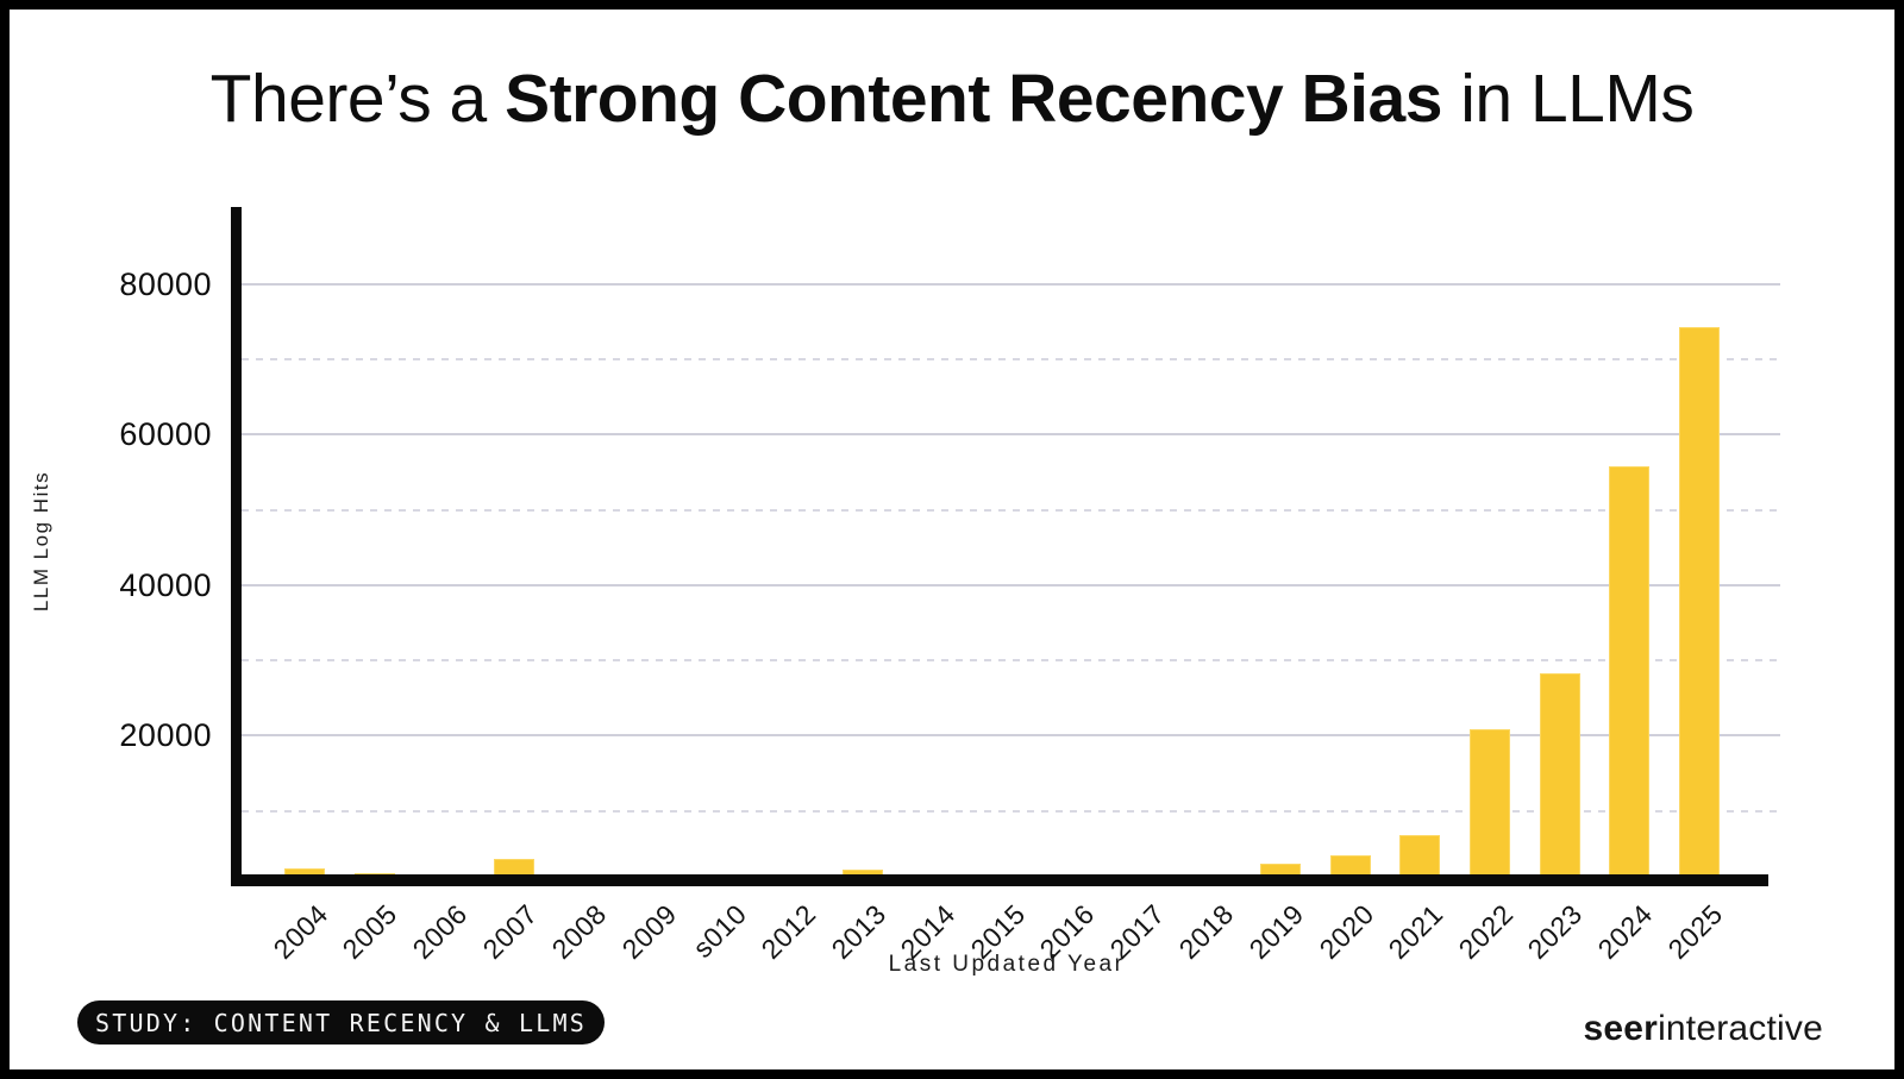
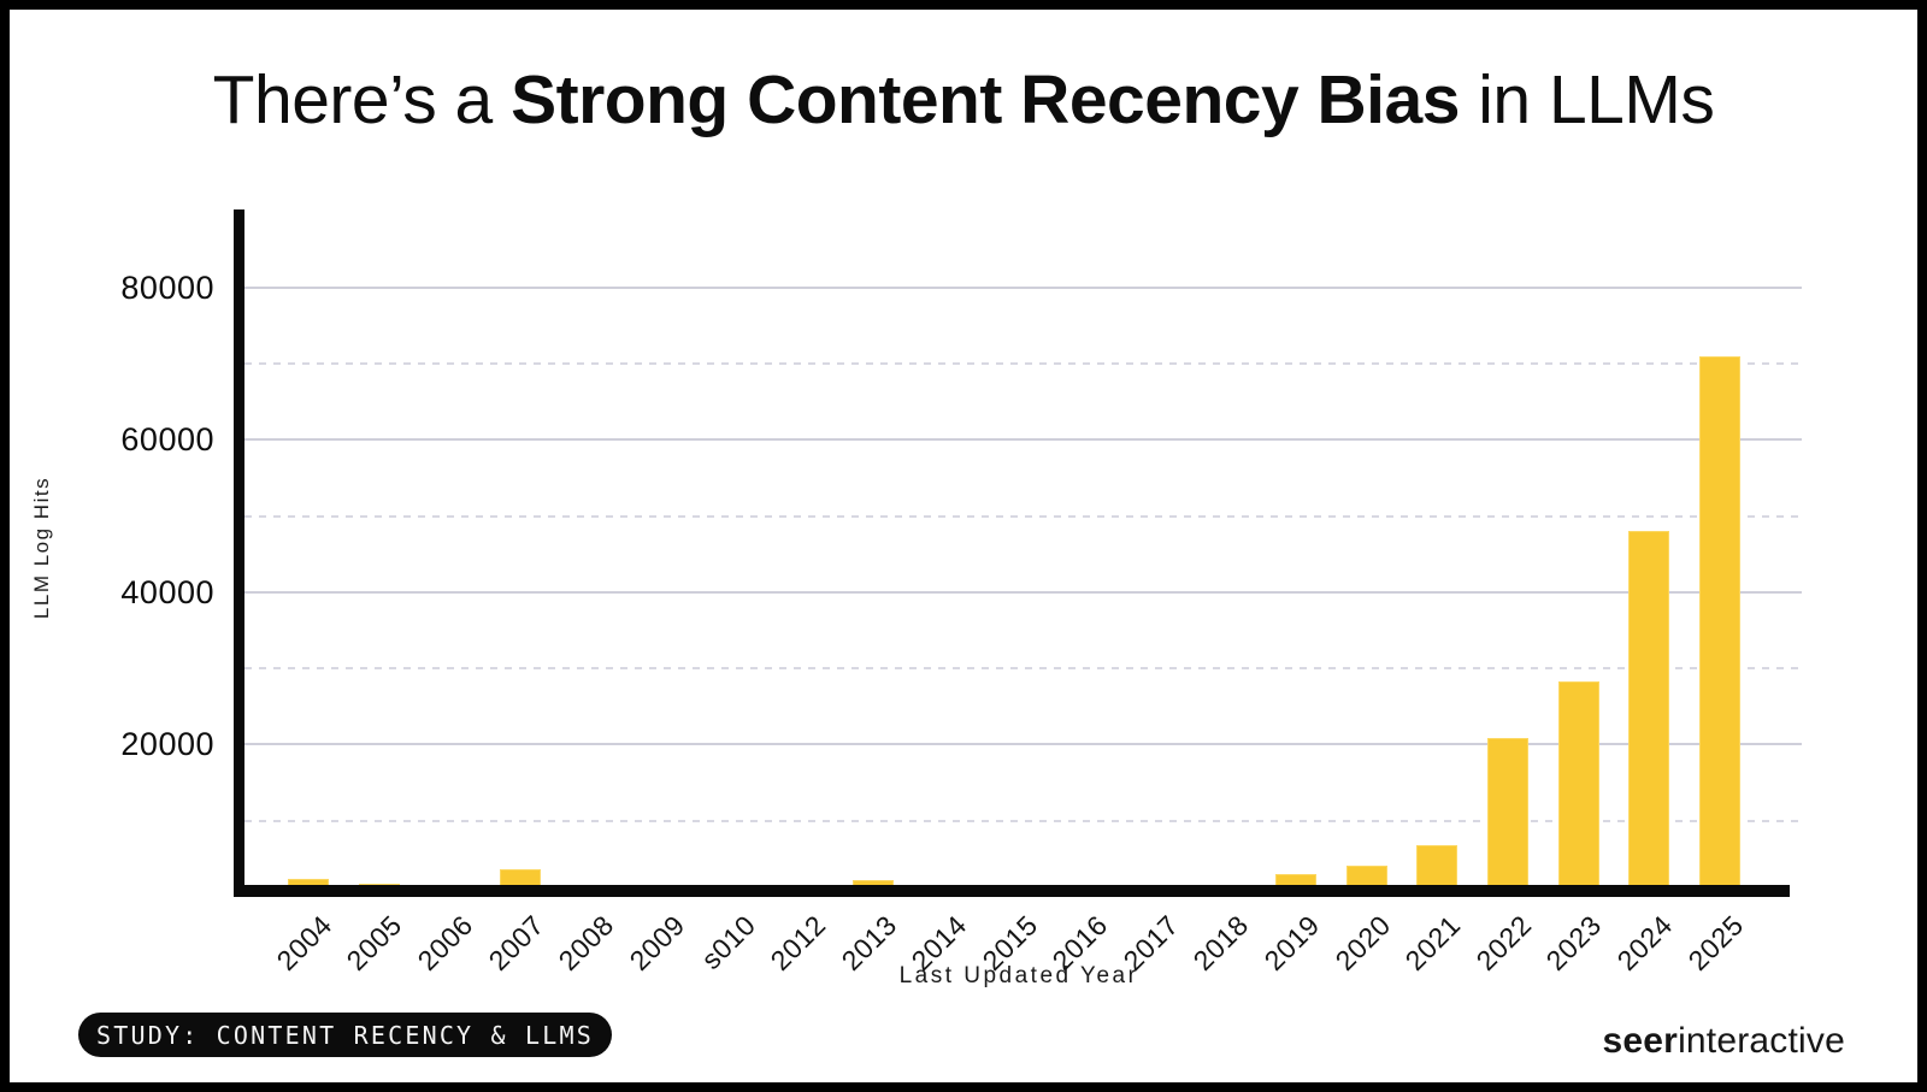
2024: 56000 -> 48000
2025: 74000 -> 71000
